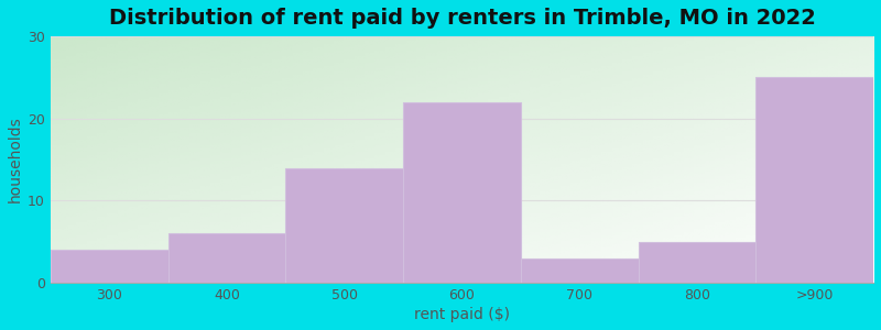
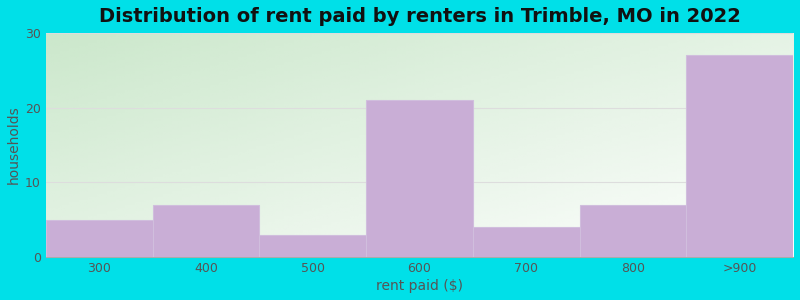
300: 4 -> 5
400: 6 -> 7
500: 14 -> 3
600: 22 -> 21
700: 3 -> 4
800: 5 -> 7
>900: 25 -> 27
